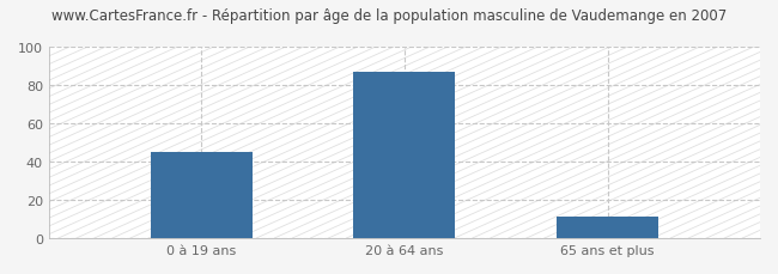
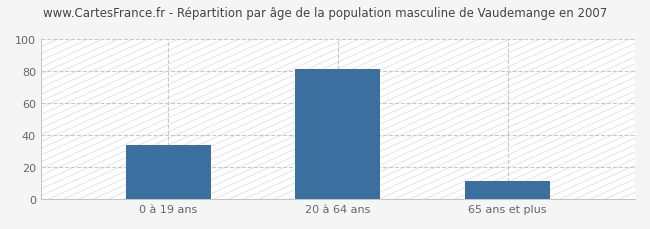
0 à 19 ans: 45 -> 34
20 à 64 ans: 87 -> 81
